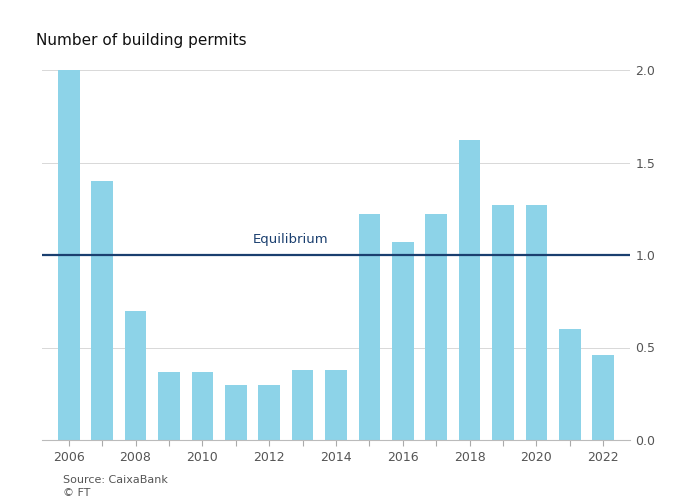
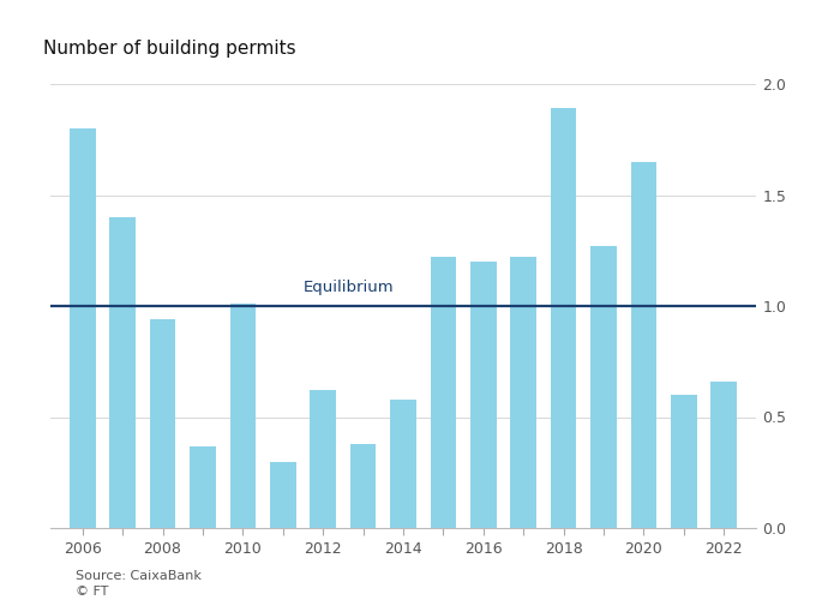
2006: 2.00 -> 1.80
2008: 0.70 -> 0.94
2010: 0.37 -> 1.01
2012: 0.30 -> 0.62
2014: 0.38 -> 0.58
2016: 1.07 -> 1.20
2018: 1.62 -> 1.89
2020: 1.27 -> 1.65
2022: 0.46 -> 0.66
